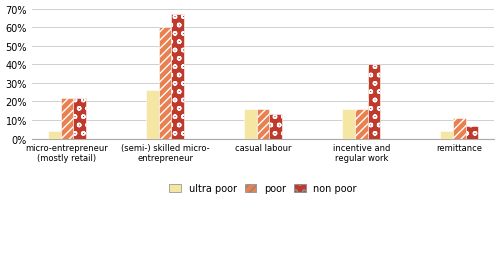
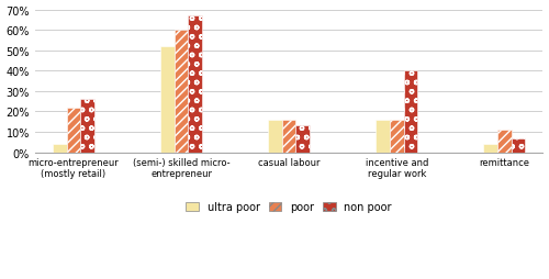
non poor/micro-entrepreneur (mostly retail): 22% -> 26%
ultra poor/(semi-) skilled micro- entrepreneur: 26% -> 52%
